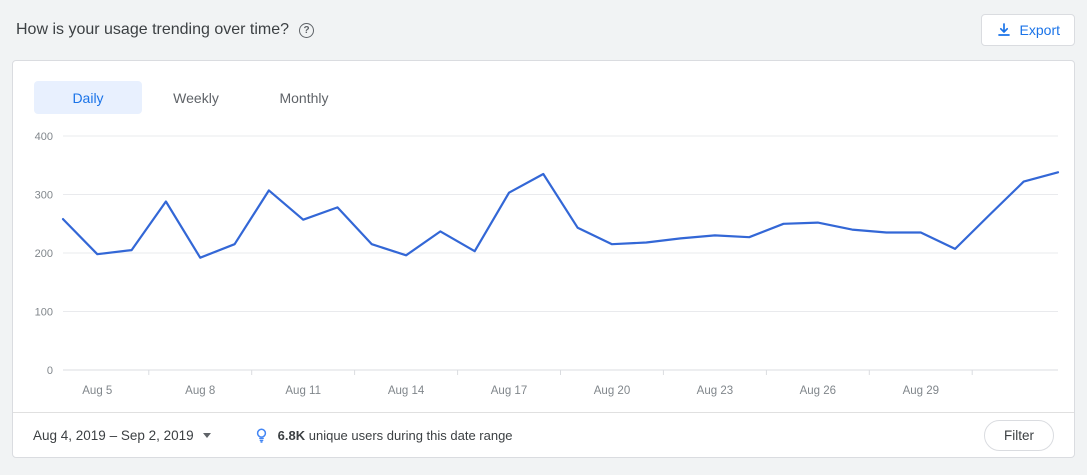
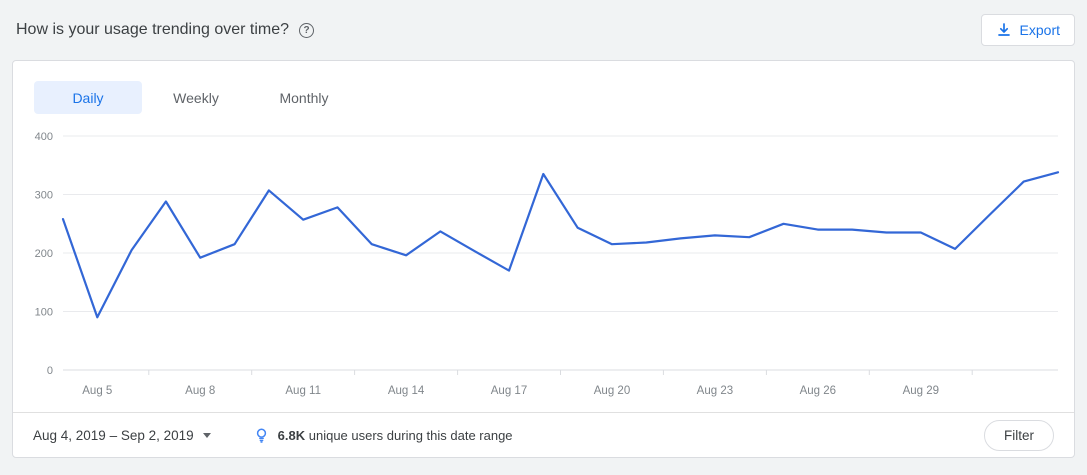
Aug 5: 200 -> 90
Aug 17: 300 -> 170
Aug 26: 250 -> 240
